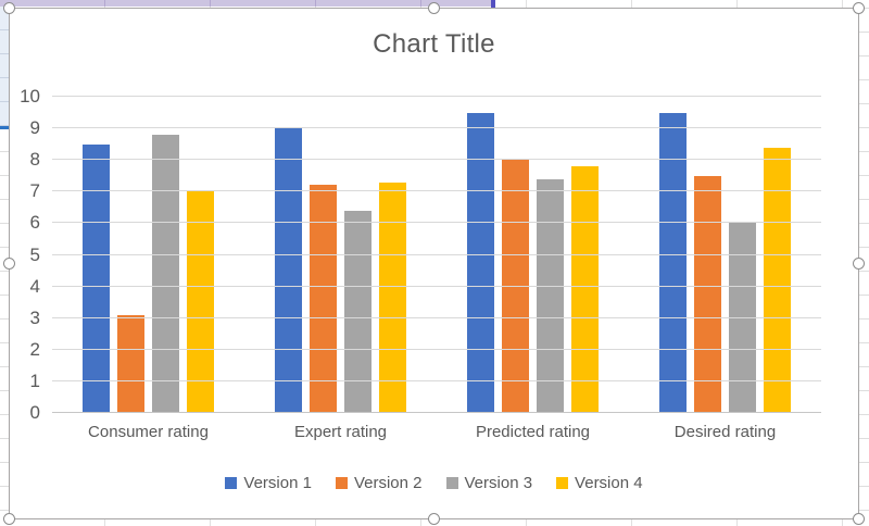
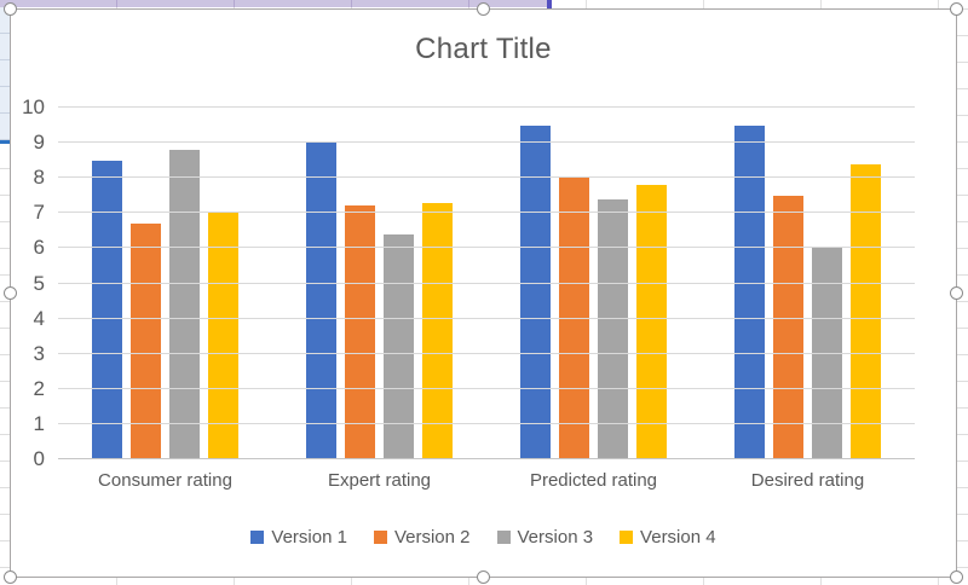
Version 2/Consumer rating: 3.1 -> 6.7
